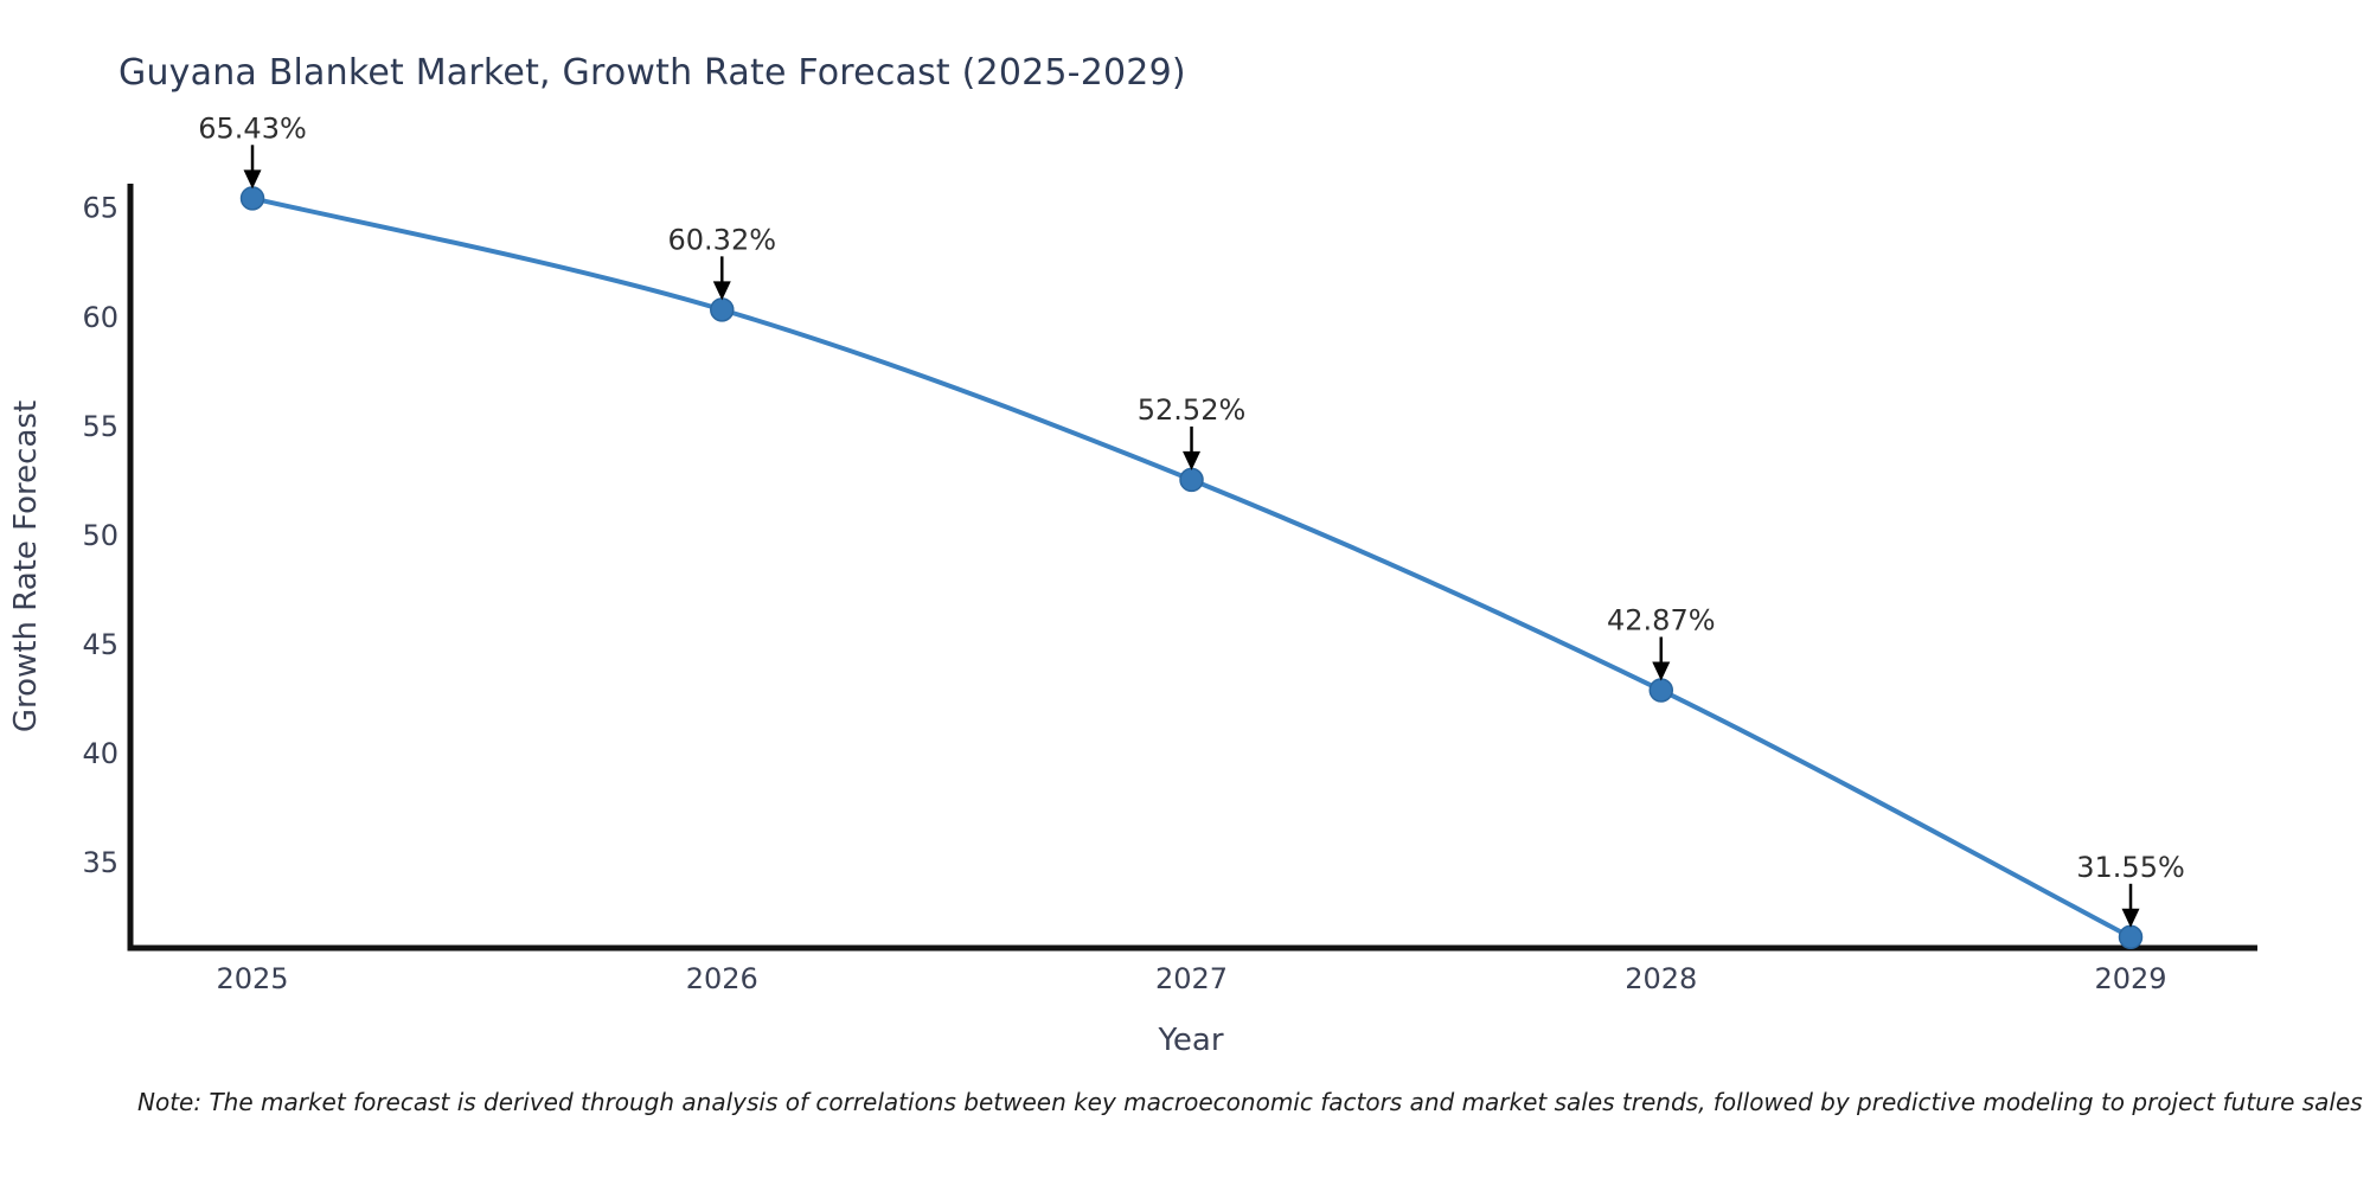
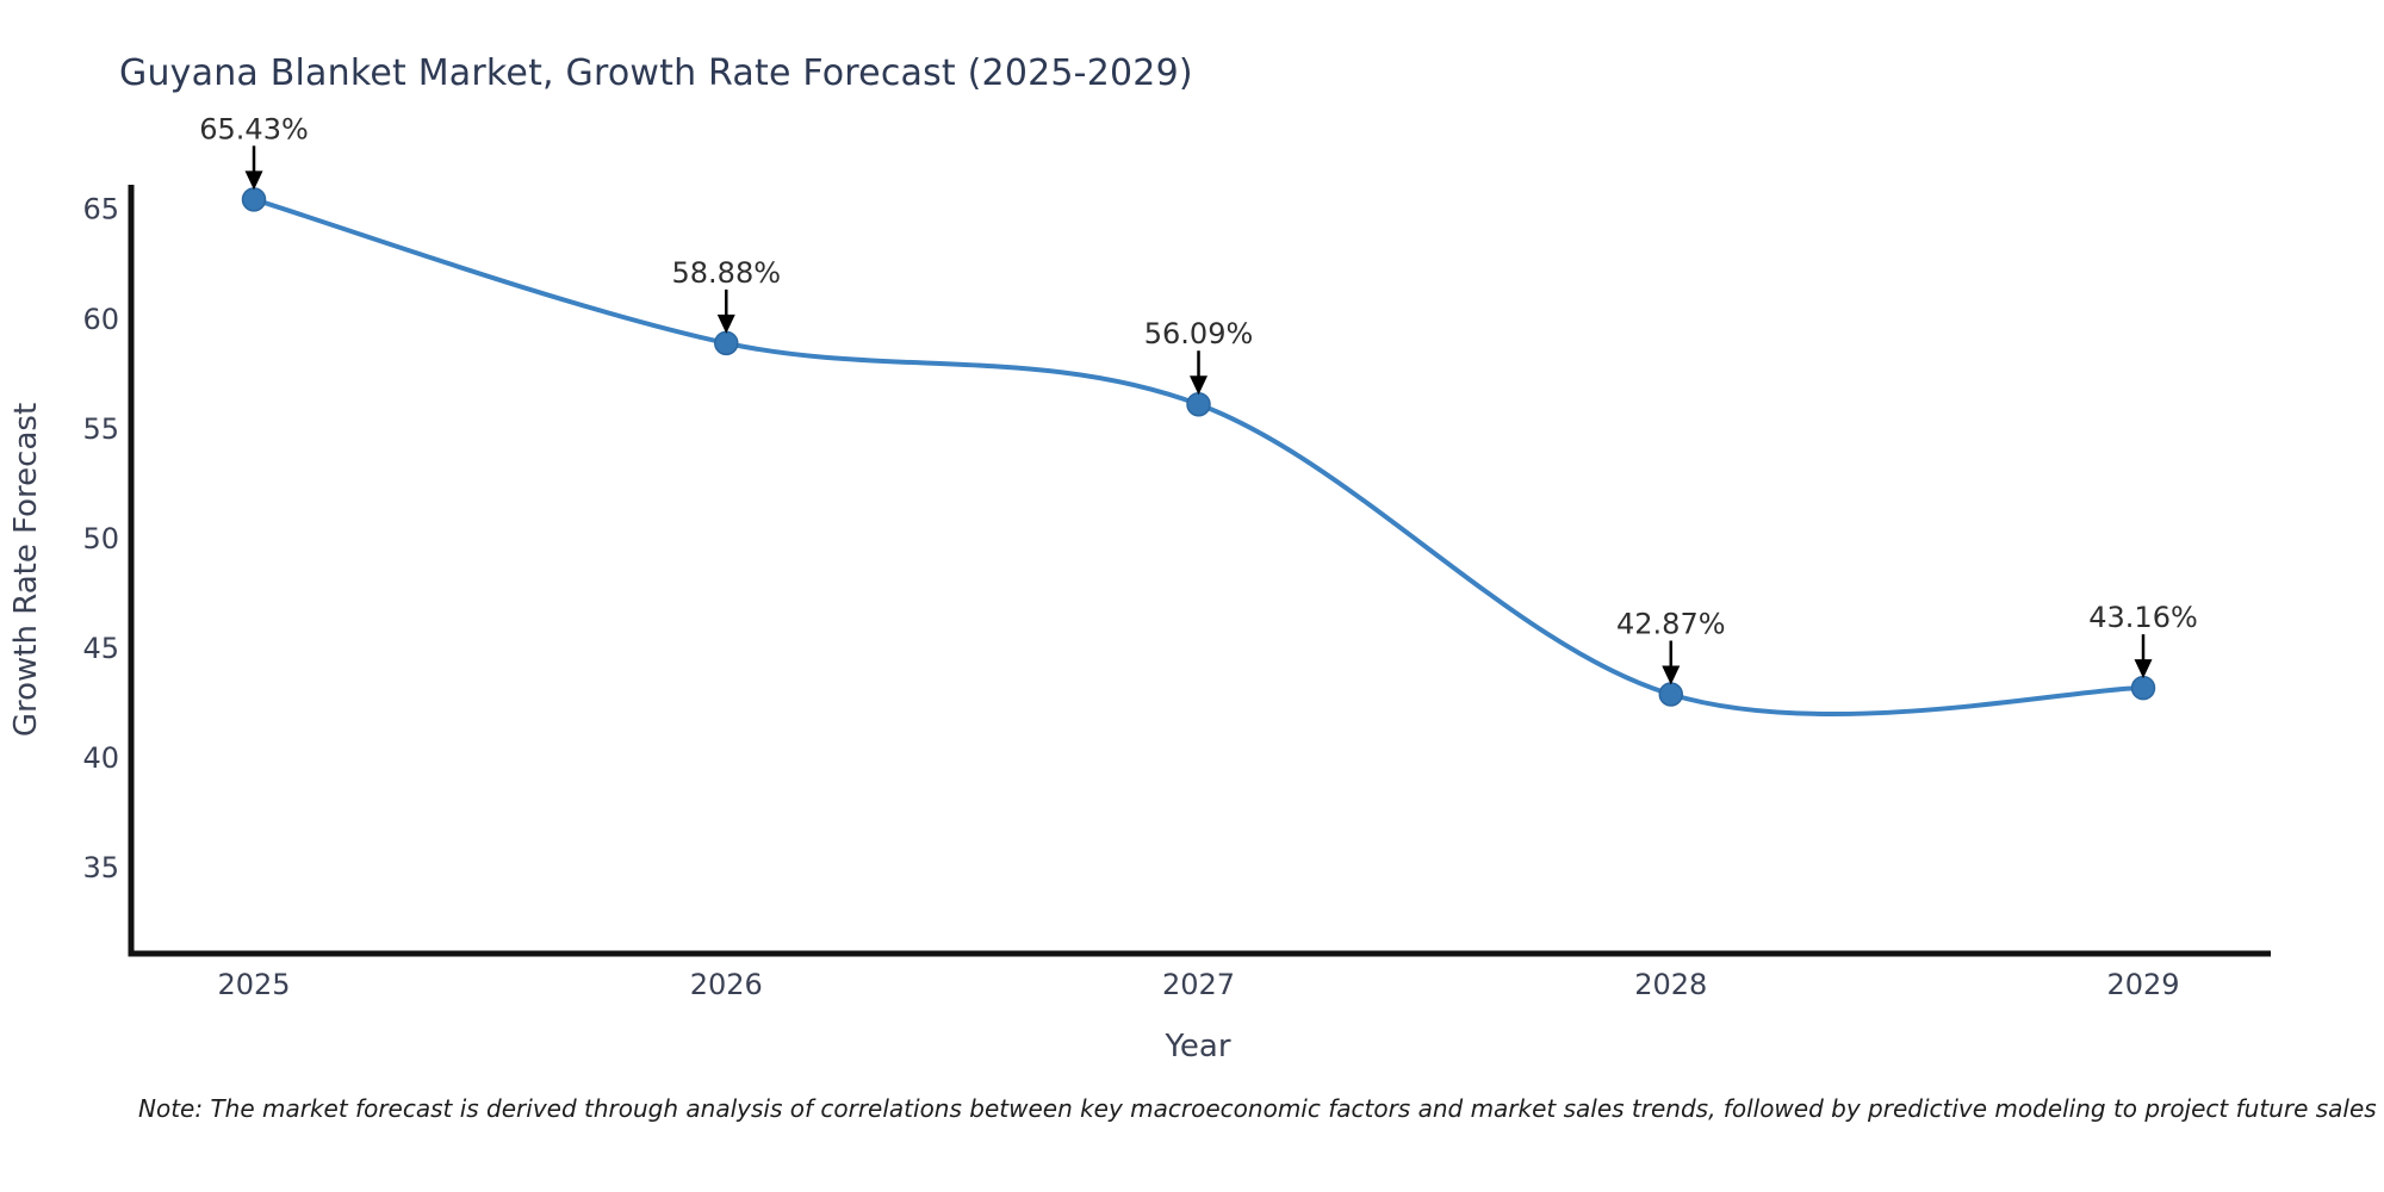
2026: 60.32% -> 58.88%
2027: 52.52% -> 56.09%
2029: 31.55% -> 43.16%
